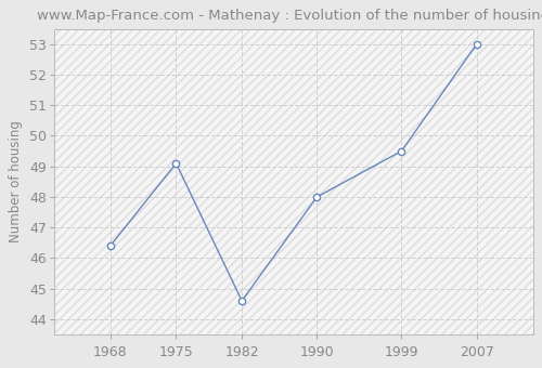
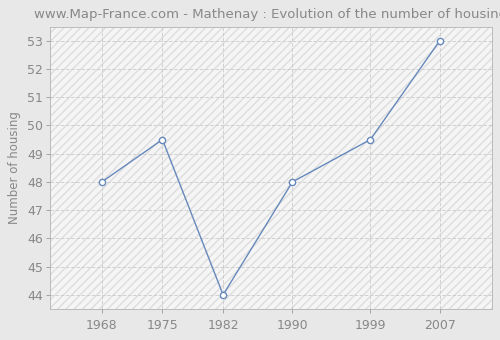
1968: 46.4 -> 48.0
1975: 49.1 -> 49.5
1982: 44.6 -> 44.0
